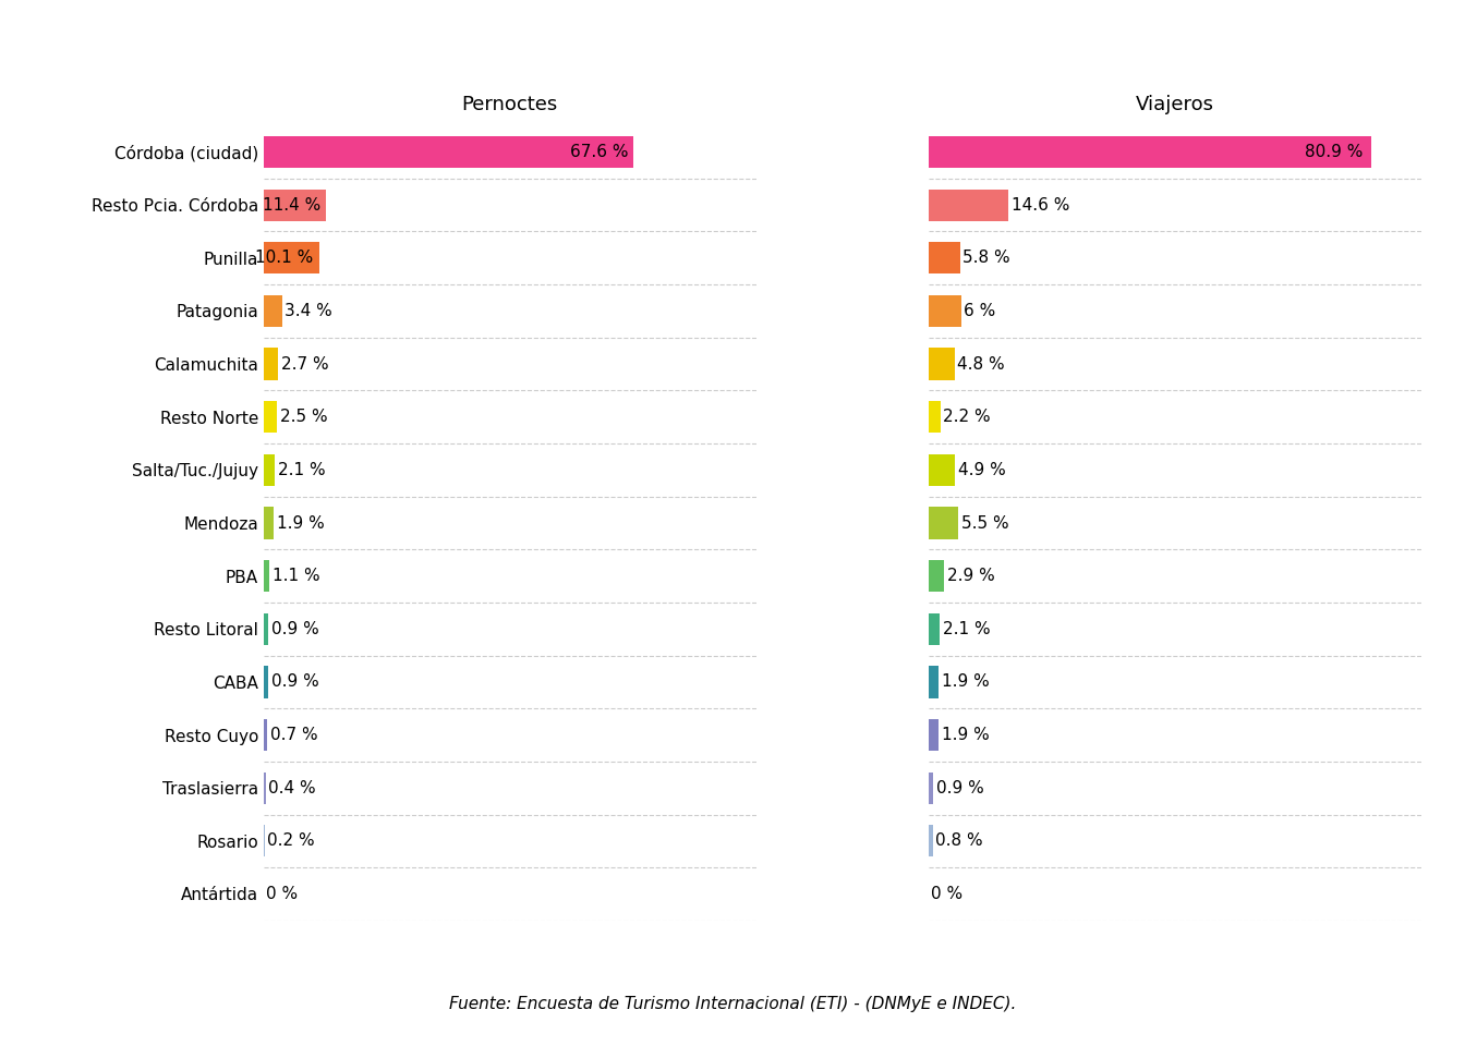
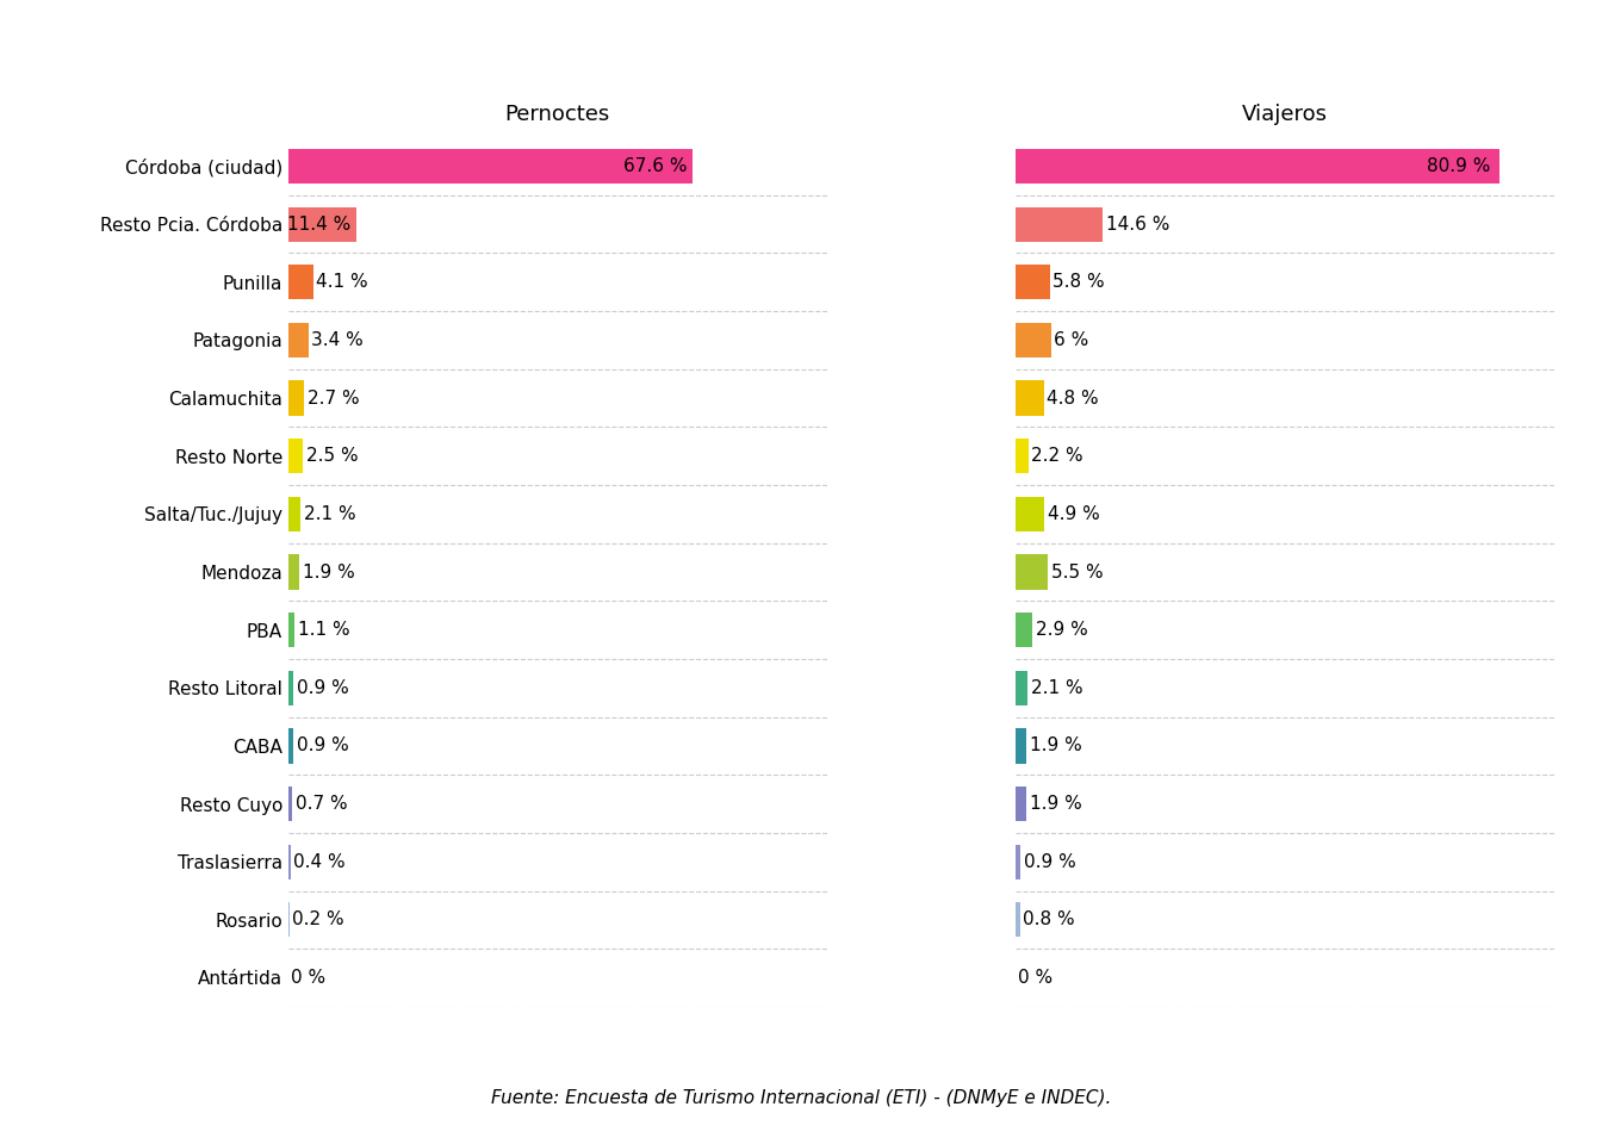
Pernoctes/Punilla: 10.1 -> 4.1
